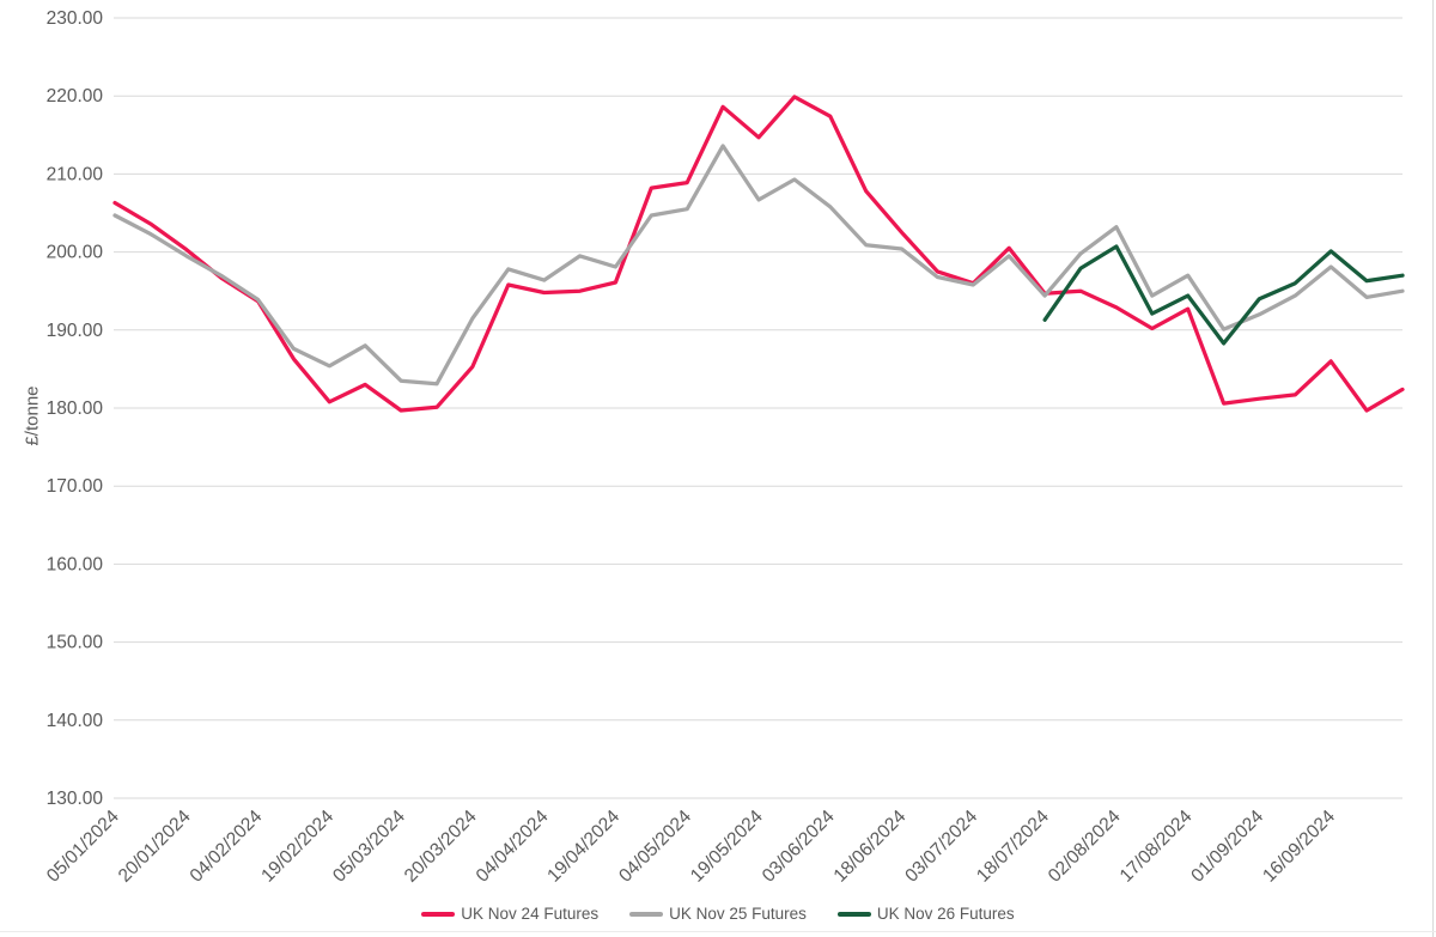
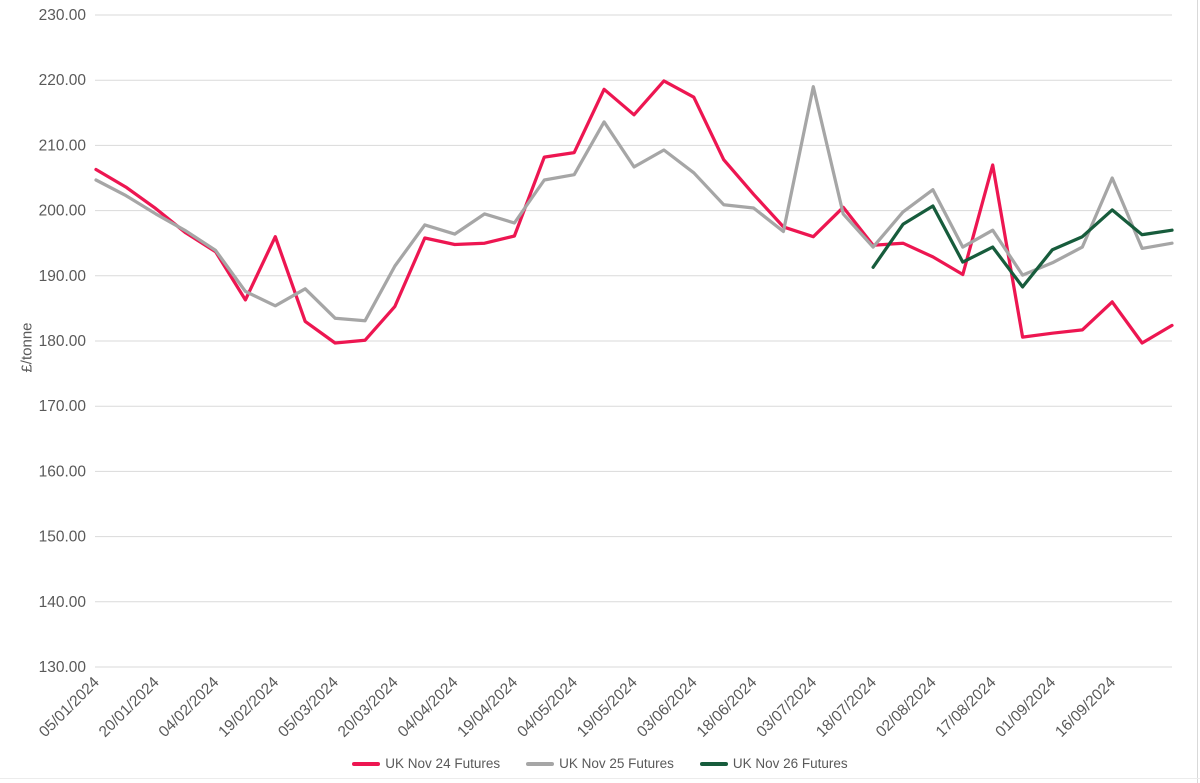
UK Nov 24 Futures/19/02/2024: 181 -> 196
UK Nov 25 Futures/03/07/2024: 196 -> 219
UK Nov 24 Futures/17/08/2024: 193 -> 207
UK Nov 25 Futures/16/09/2024: 198 -> 205
